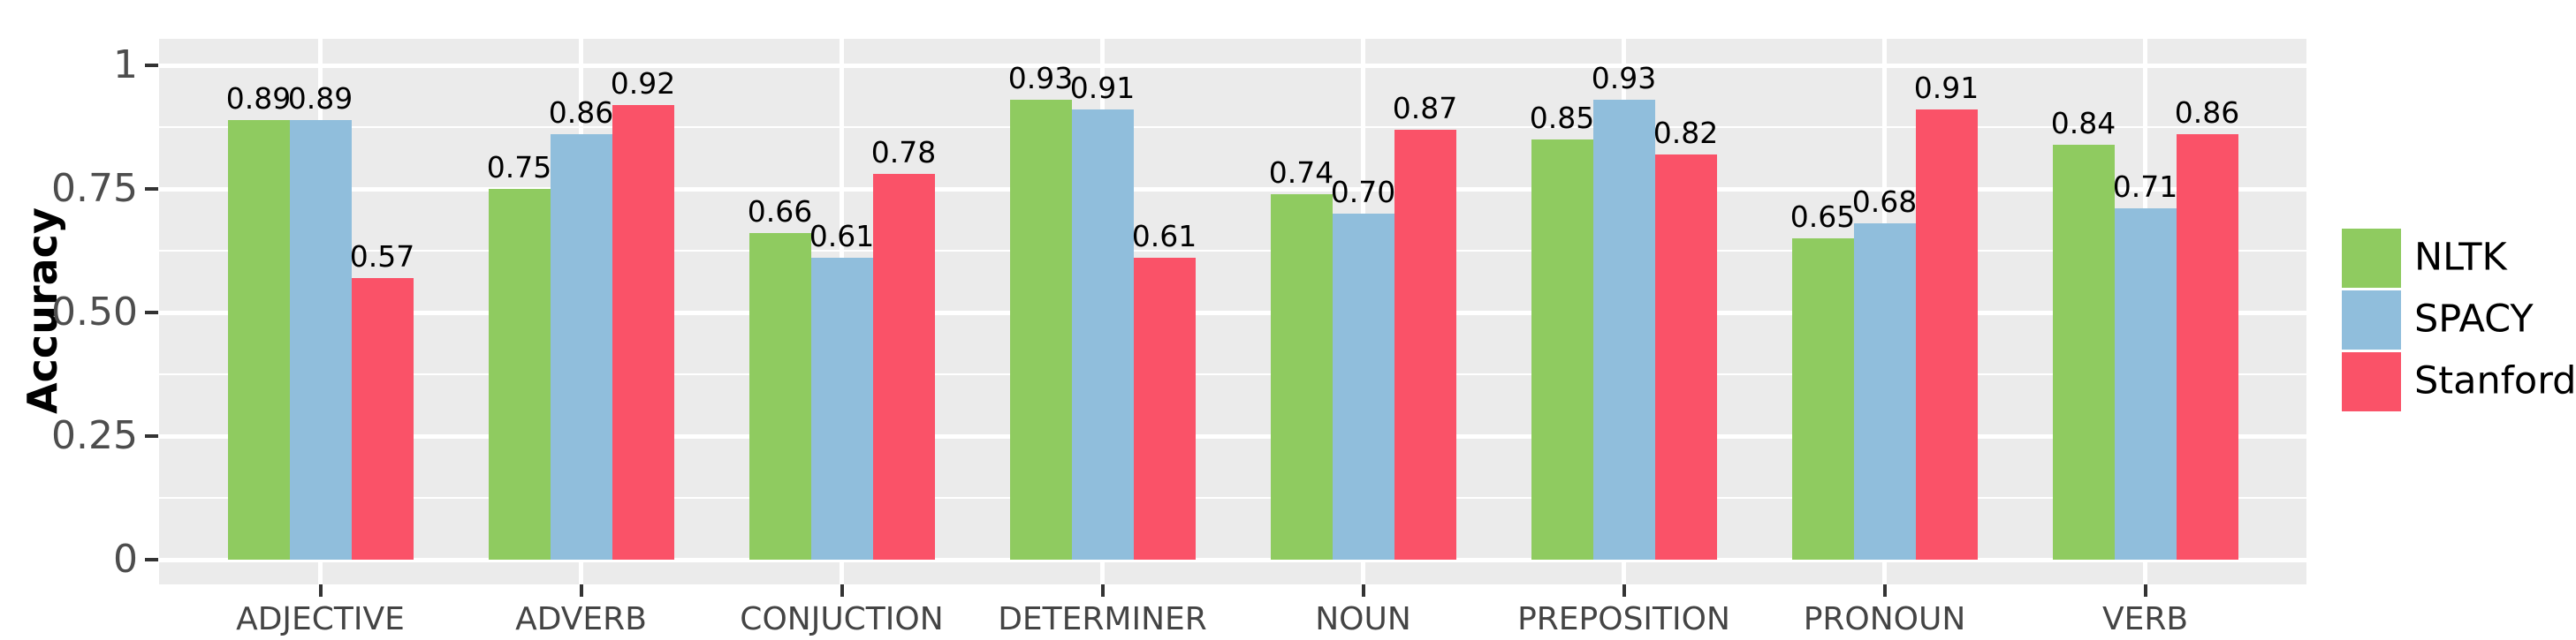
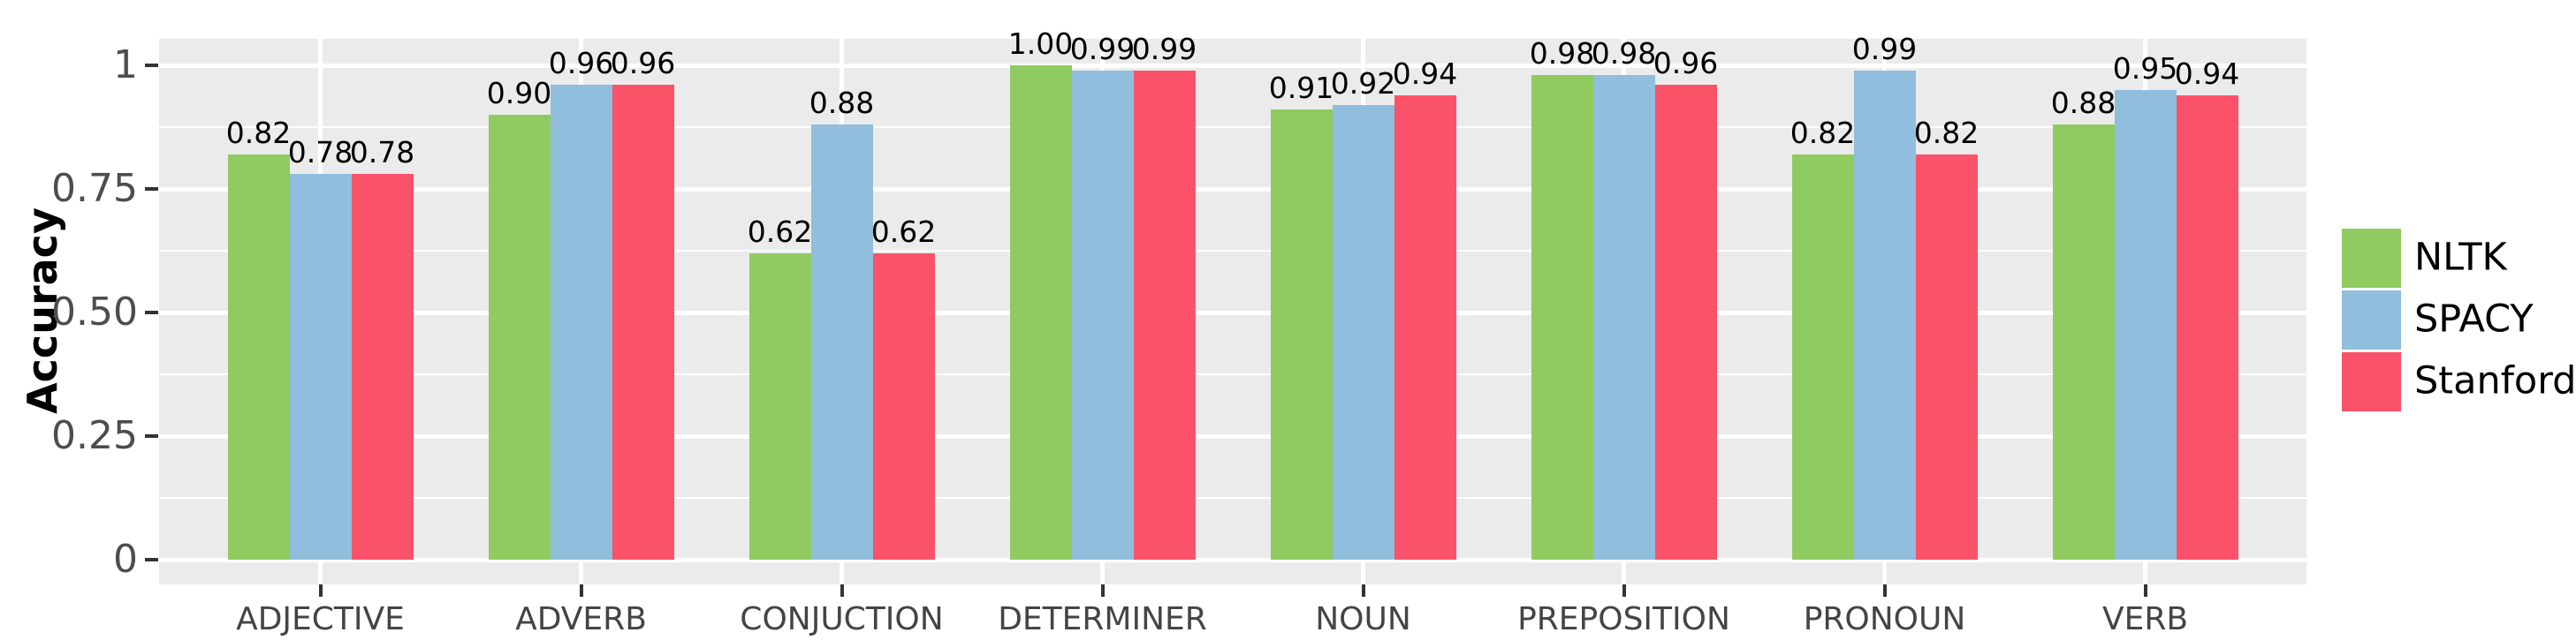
NLTK/ADJECTIVE: 0.89 -> 0.82
SPACY/ADJECTIVE: 0.89 -> 0.78
Stanford/ADJECTIVE: 0.57 -> 0.78
NLTK/ADVERB: 0.75 -> 0.90
SPACY/ADVERB: 0.86 -> 0.96
Stanford/ADVERB: 0.92 -> 0.96
NLTK/CONJUCTION: 0.66 -> 0.62
SPACY/CONJUCTION: 0.61 -> 0.88
Stanford/CONJUCTION: 0.78 -> 0.62
NLTK/DETERMINER: 0.93 -> 1.00
SPACY/DETERMINER: 0.91 -> 0.99
Stanford/DETERMINER: 0.61 -> 0.99
NLTK/NOUN: 0.74 -> 0.91
SPACY/NOUN: 0.70 -> 0.92
Stanford/NOUN: 0.87 -> 0.94
NLTK/PREPOSITION: 0.85 -> 0.98
SPACY/PREPOSITION: 0.93 -> 0.98
Stanford/PREPOSITION: 0.82 -> 0.96
NLTK/PRONOUN: 0.65 -> 0.82
SPACY/PRONOUN: 0.68 -> 0.99
Stanford/PRONOUN: 0.91 -> 0.82
NLTK/VERB: 0.84 -> 0.88
SPACY/VERB: 0.71 -> 0.95
Stanford/VERB: 0.86 -> 0.94
